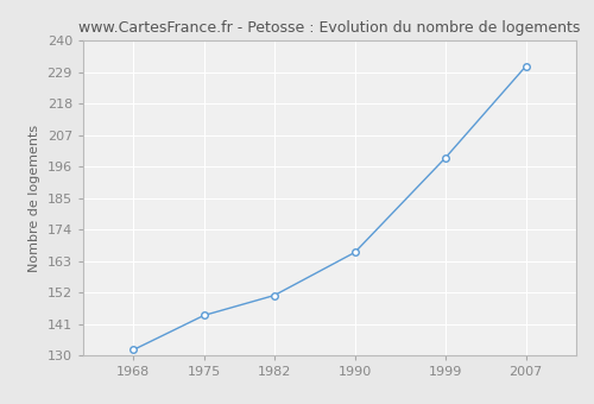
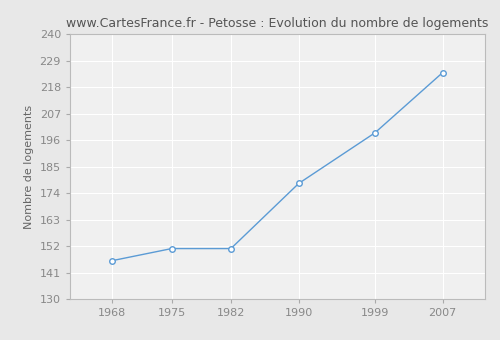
1968: 132 -> 146
1975: 144 -> 151
1990: 166 -> 178
2007: 231 -> 224
